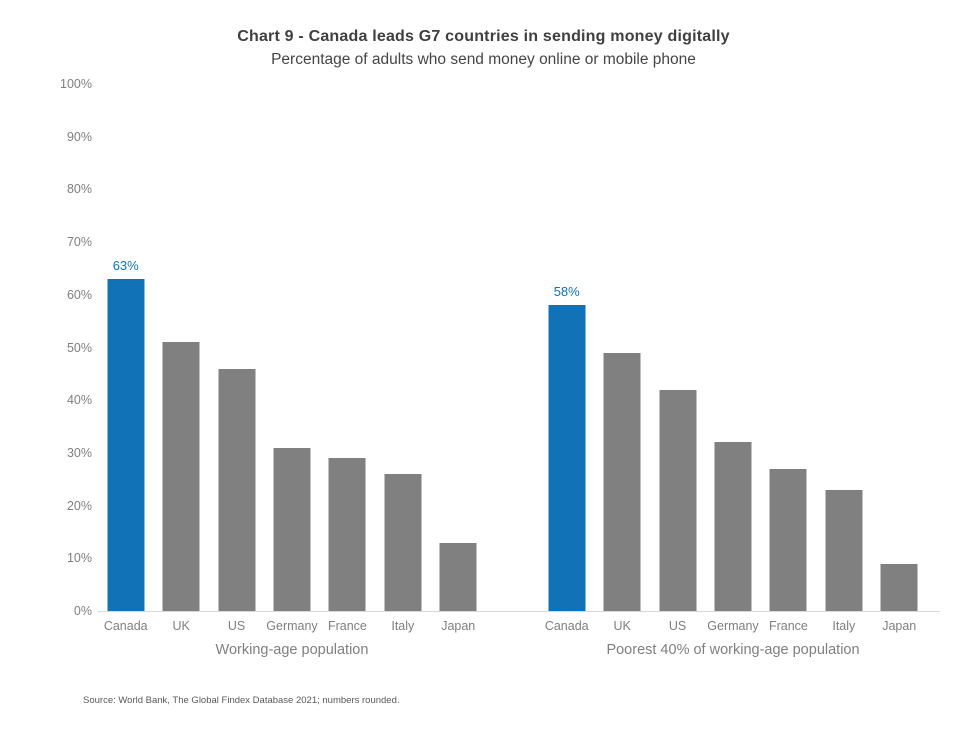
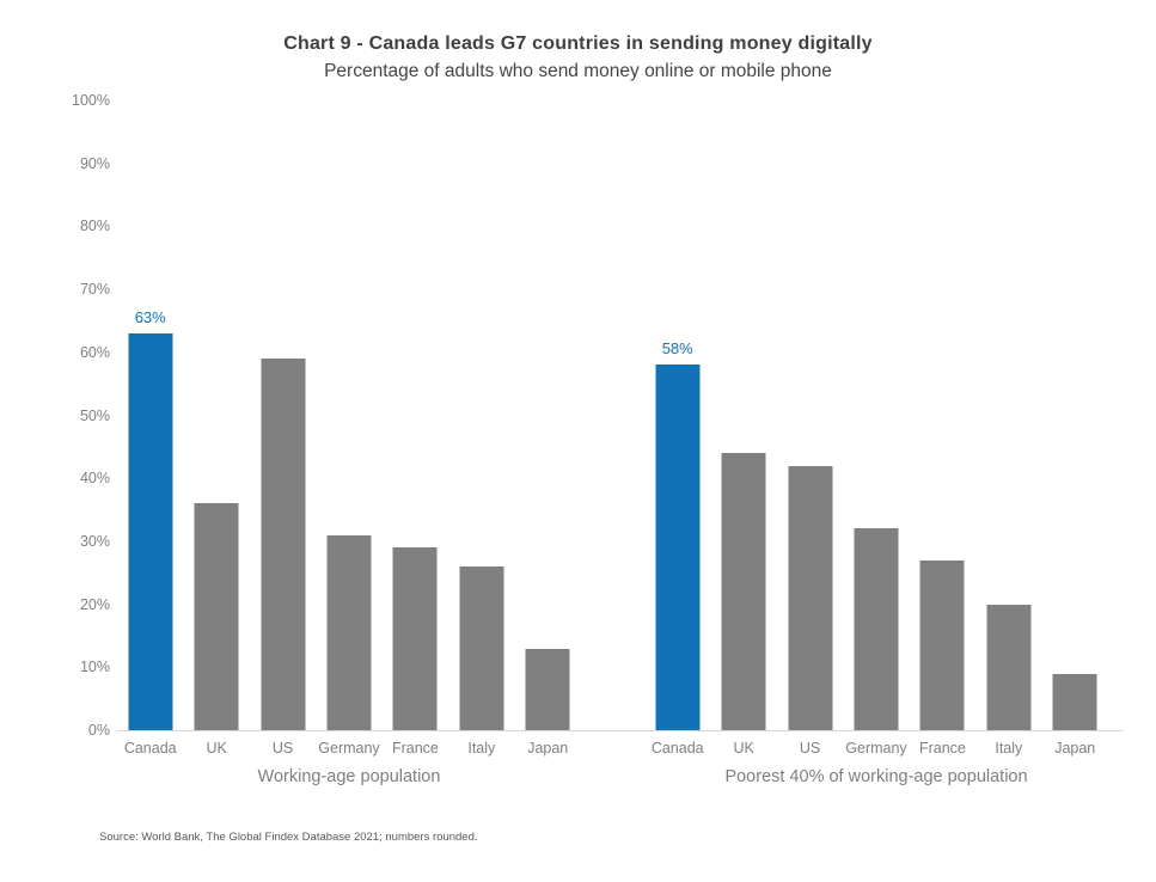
Working-age population/UK: 51% -> 36%
Poorest 40% of working-age population/UK: 49% -> 44%
Working-age population/US: 46% -> 59%
Poorest 40% of working-age population/Italy: 23% -> 20%
